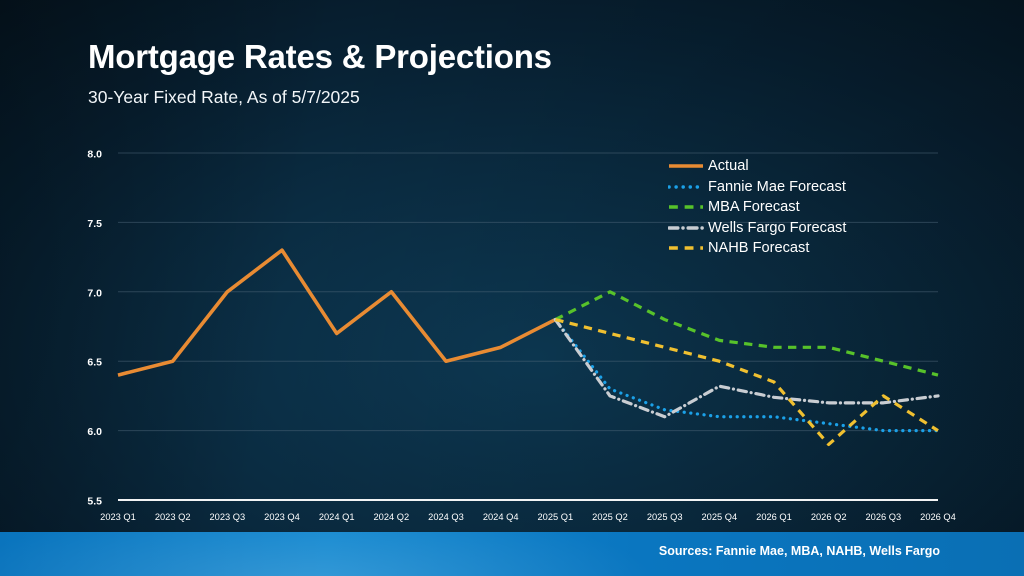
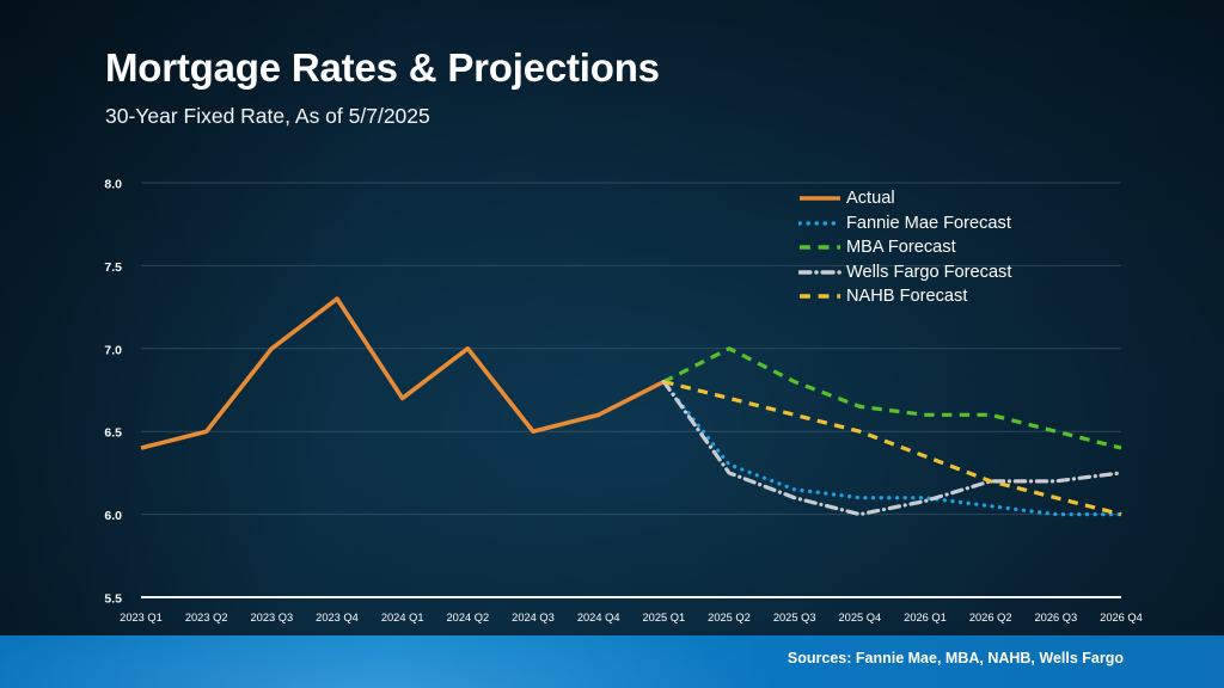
Wells Fargo Forecast/2025 Q4: 6.32 -> 6.00
Wells Fargo Forecast/2026 Q1: 6.24 -> 6.08
NAHB Forecast/2026 Q2: 5.90 -> 6.20
NAHB Forecast/2026 Q3: 6.25 -> 6.10
